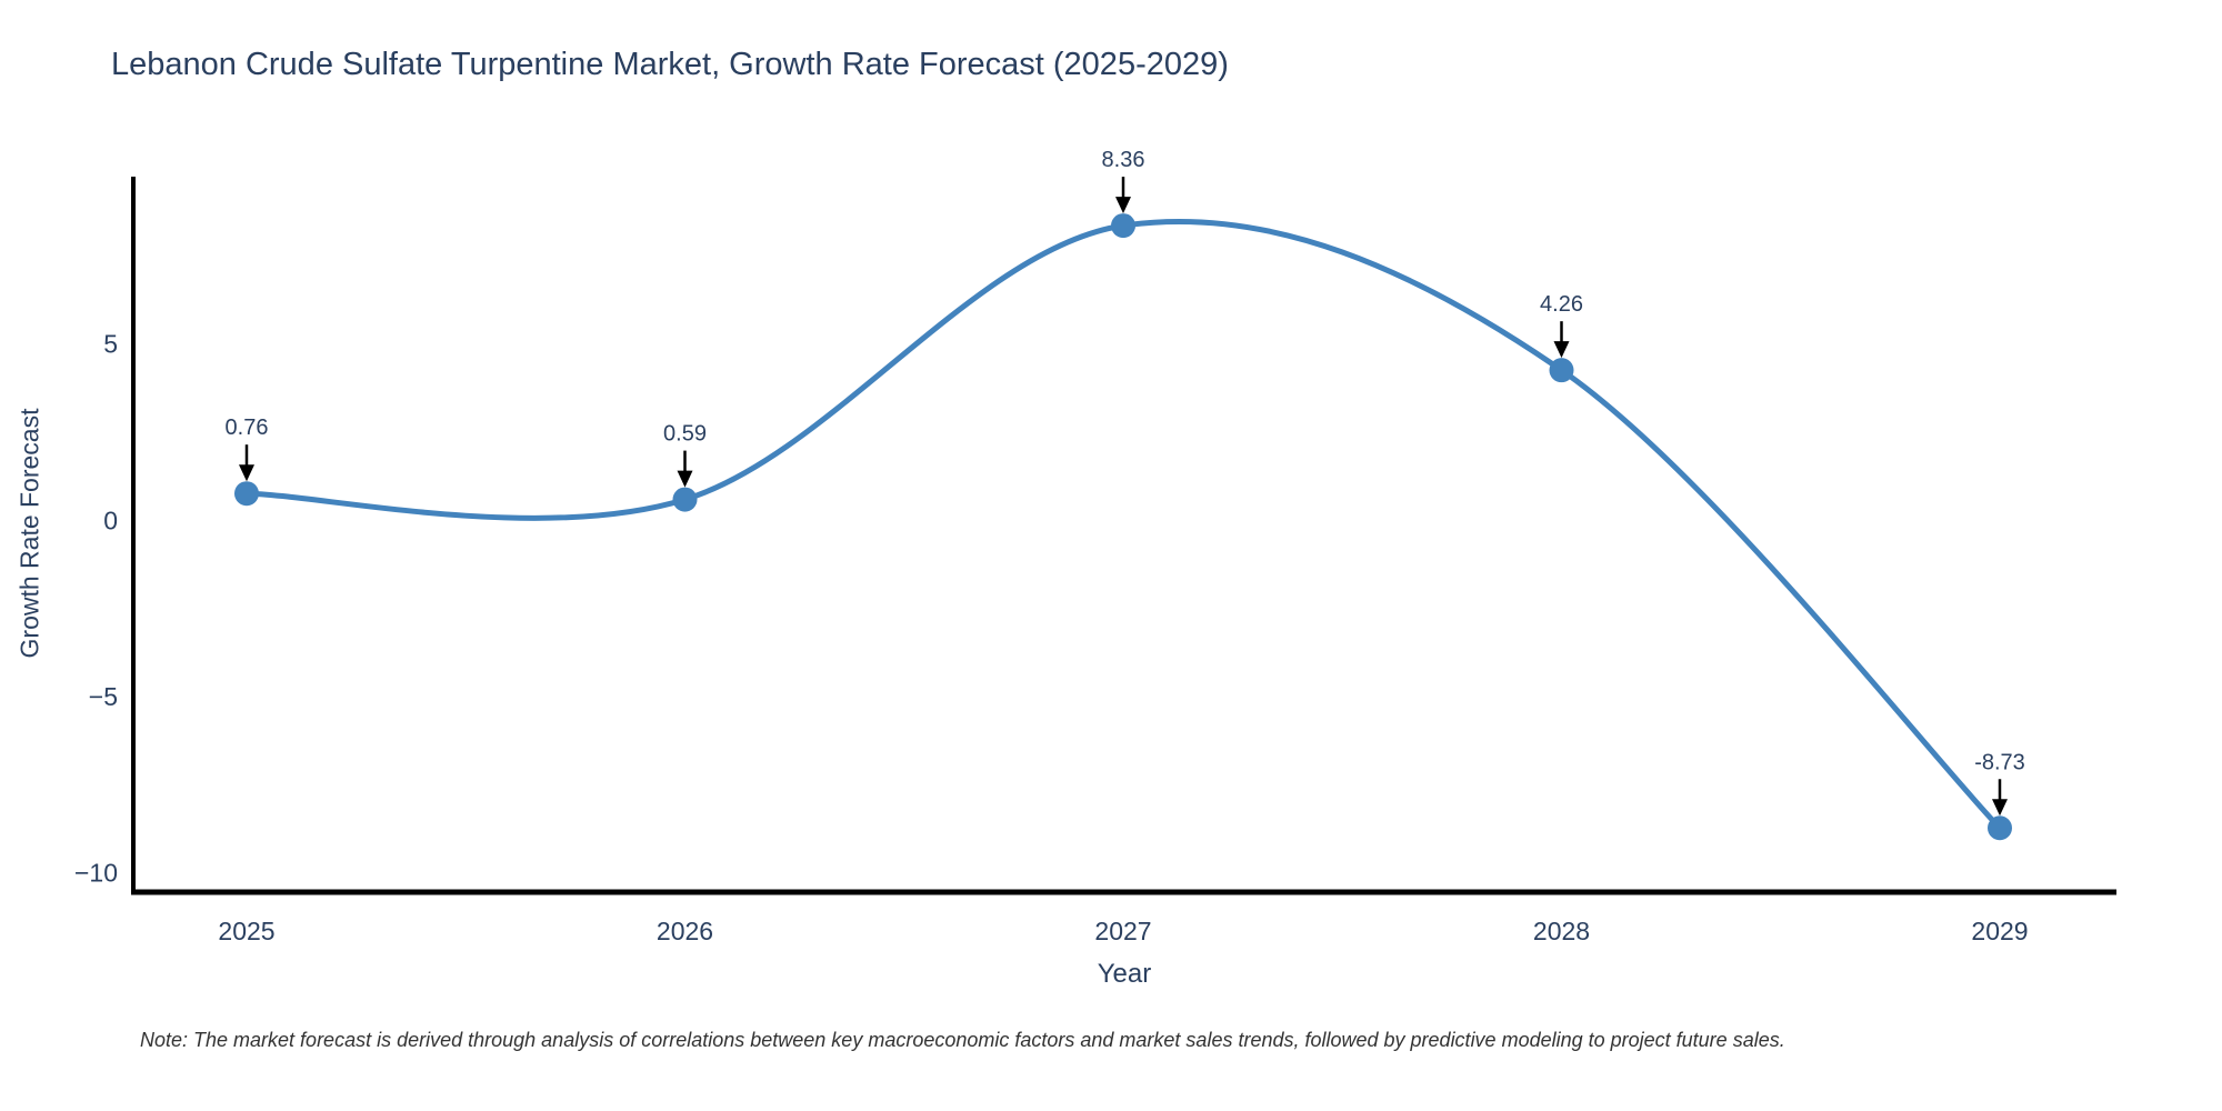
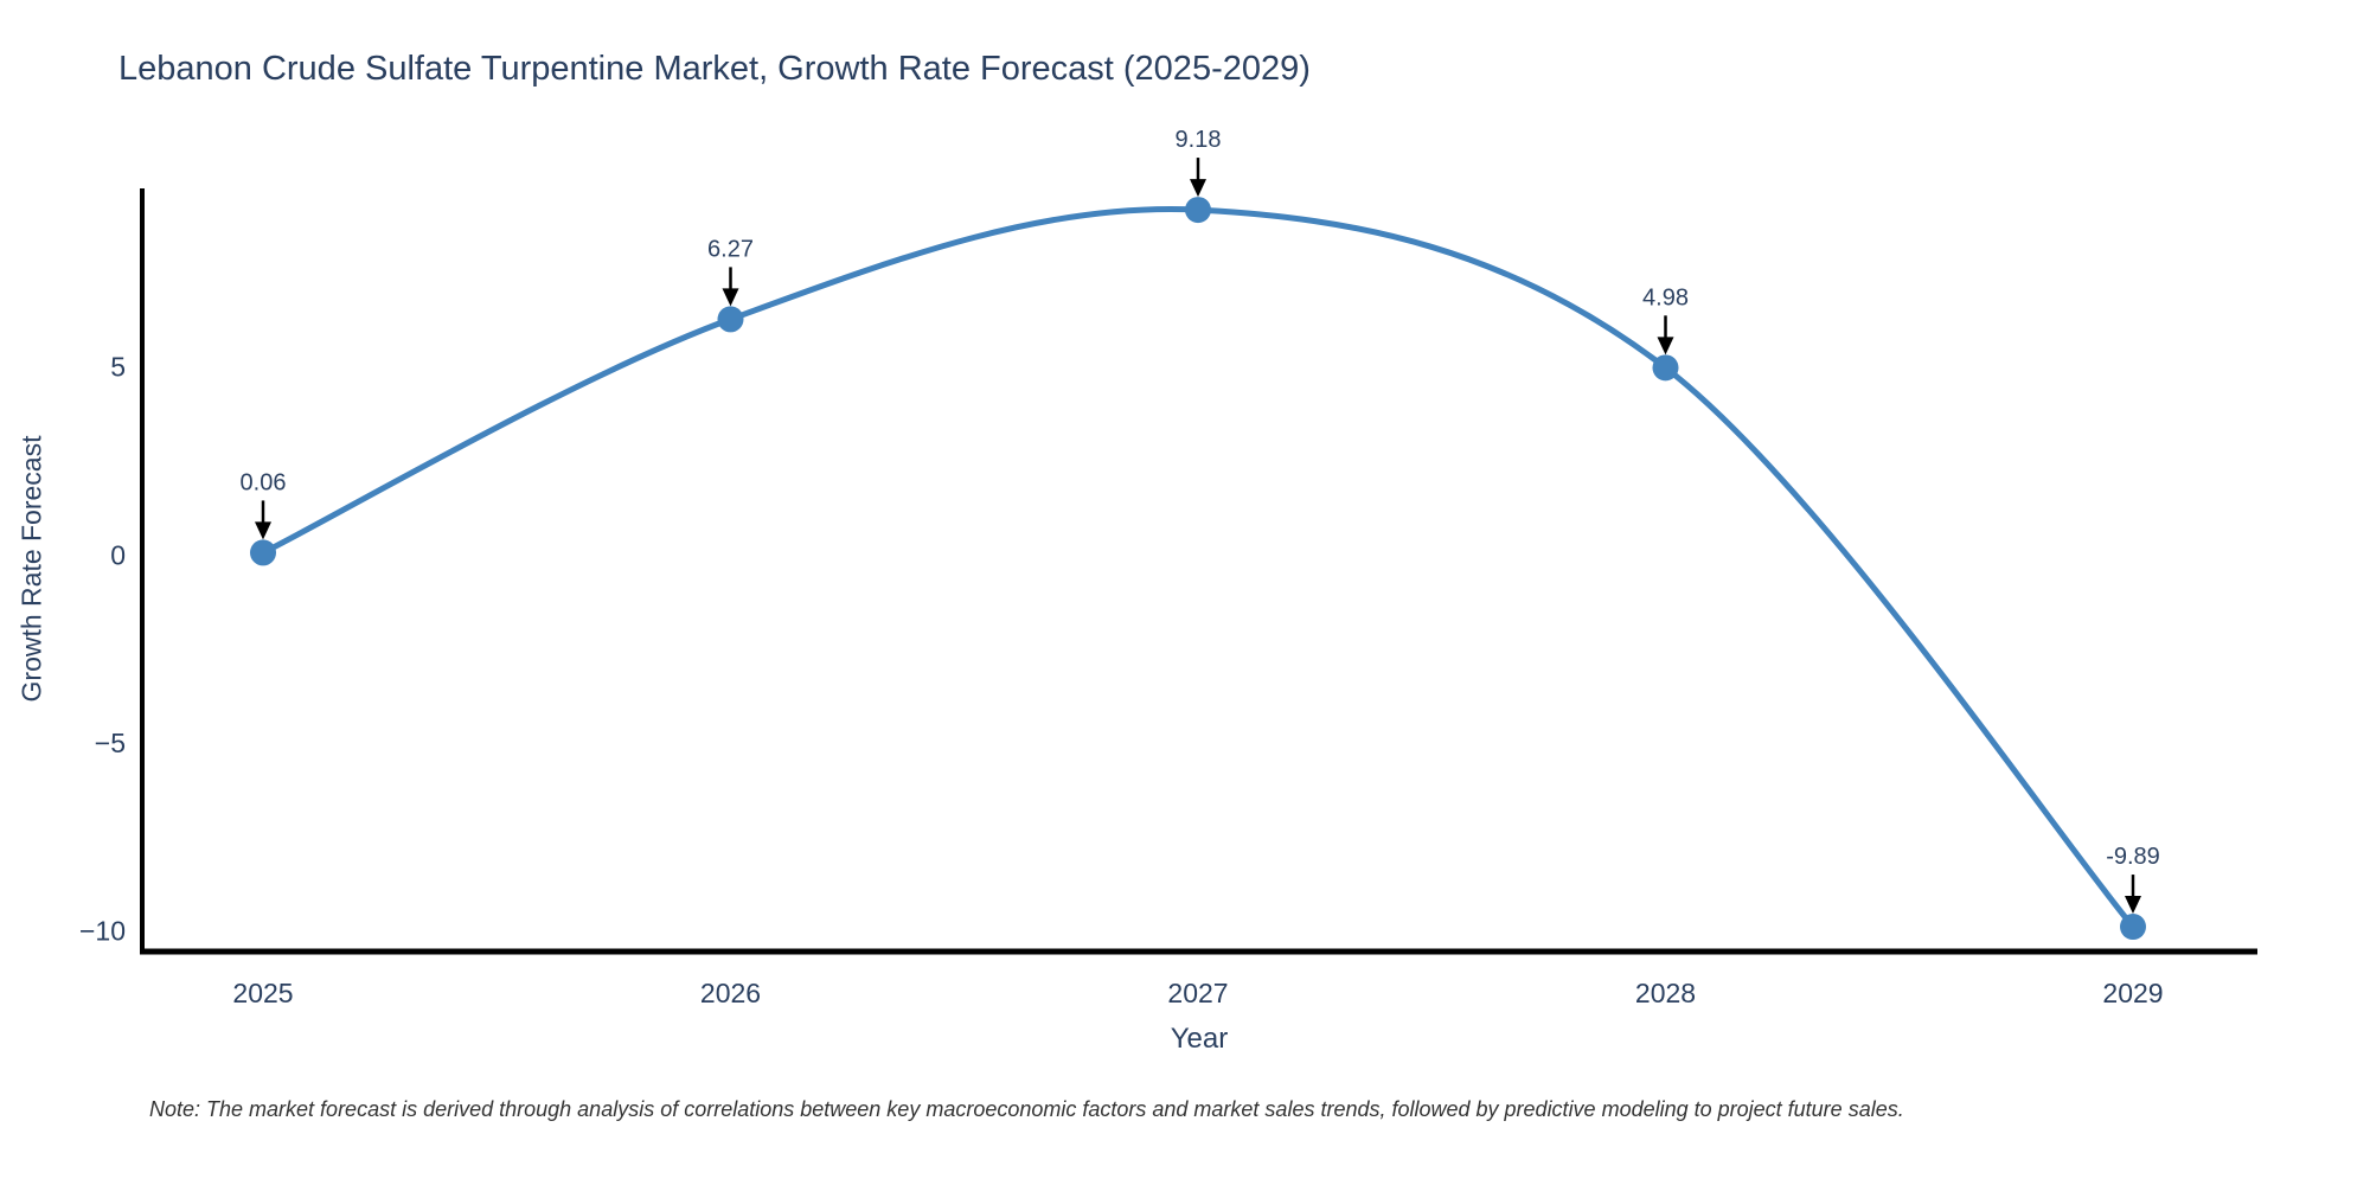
2025: 0.76 -> 0.06
2026: 0.59 -> 6.27
2027: 8.36 -> 9.18
2028: 4.26 -> 4.98
2029: -8.73 -> -9.89
